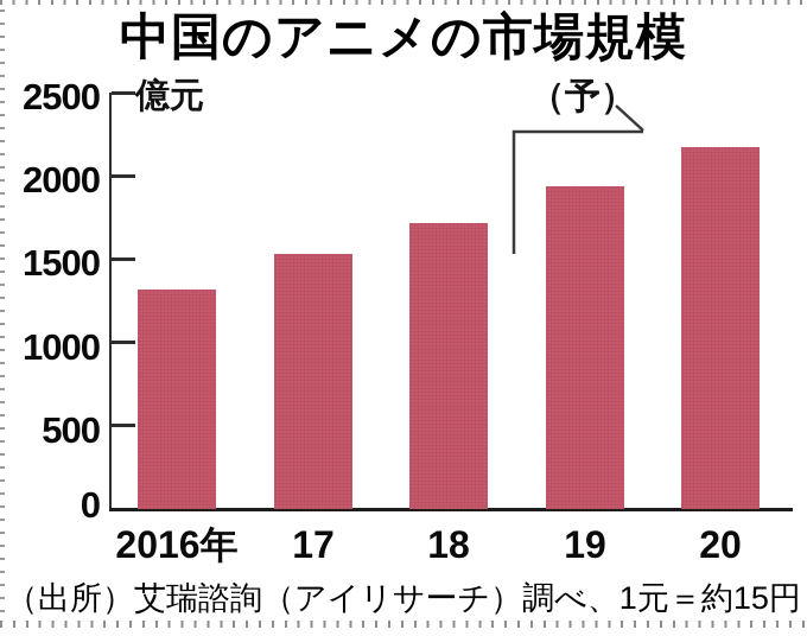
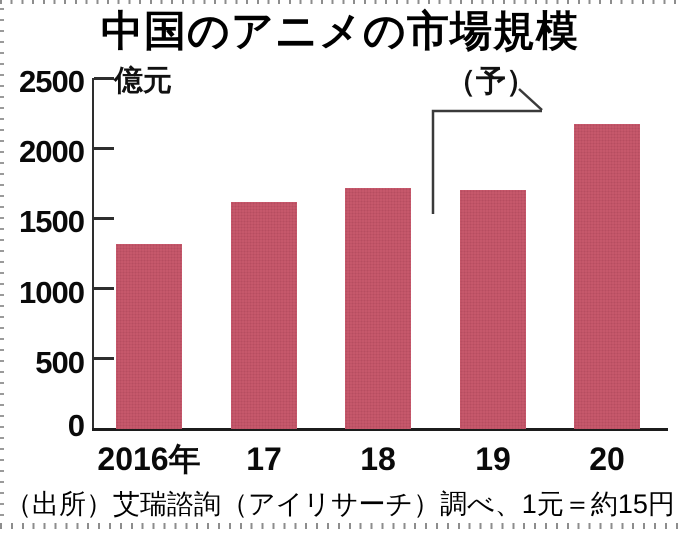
17: 1530 -> 1620
19: 1940 -> 1700
